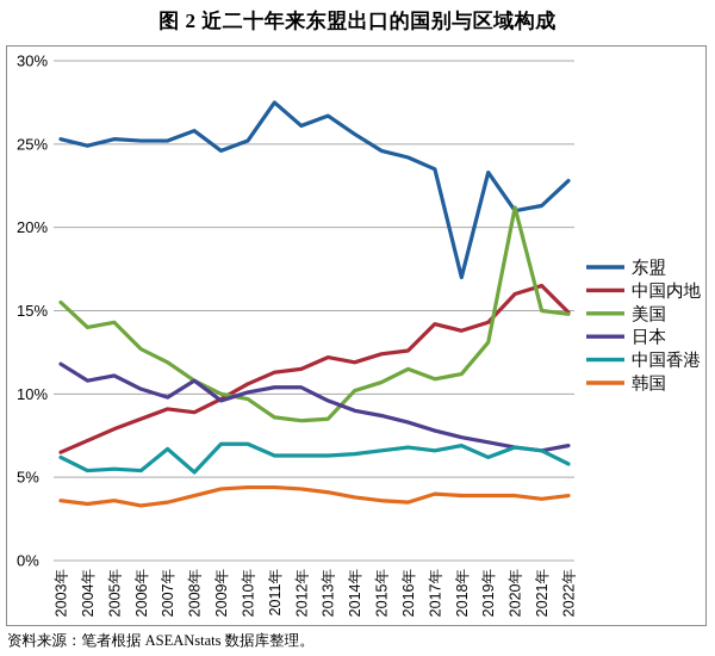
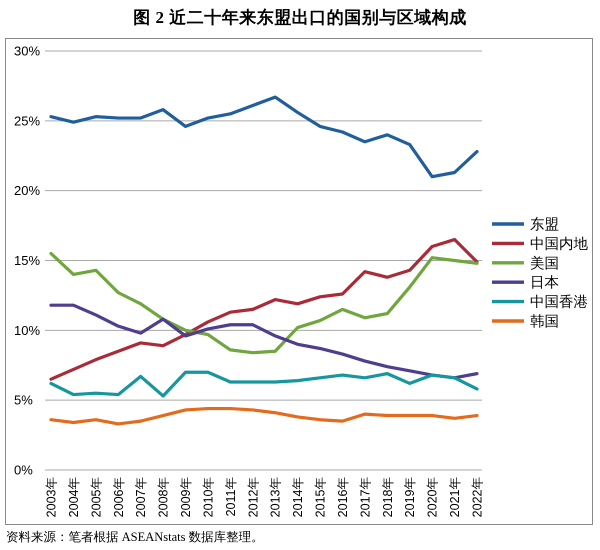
日本/2004年: 10.8% -> 11.8%
东盟/2011年: 27.5% -> 25.5%
东盟/2018年: 17.0% -> 24.0%
美国/2020年: 21.2% -> 15.2%
